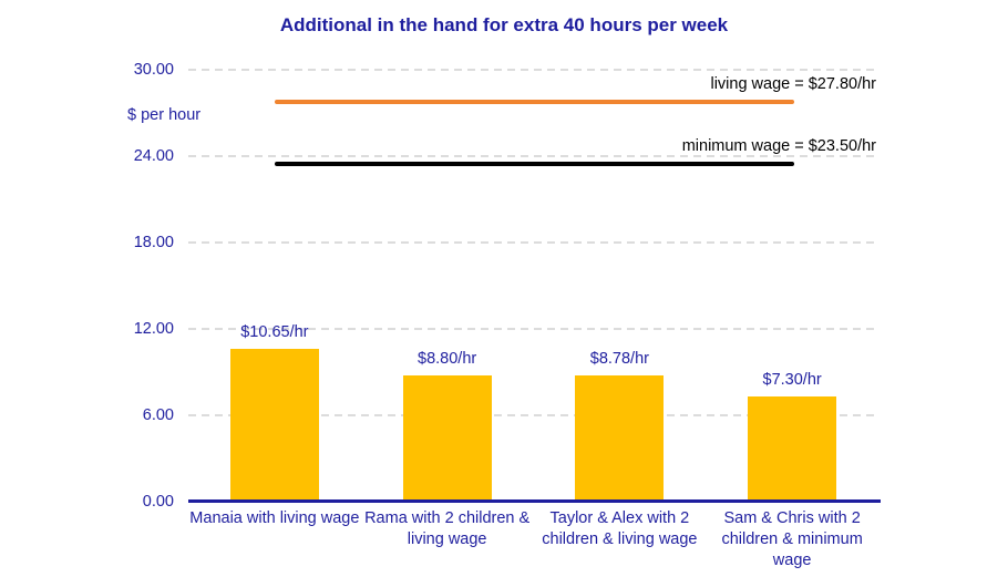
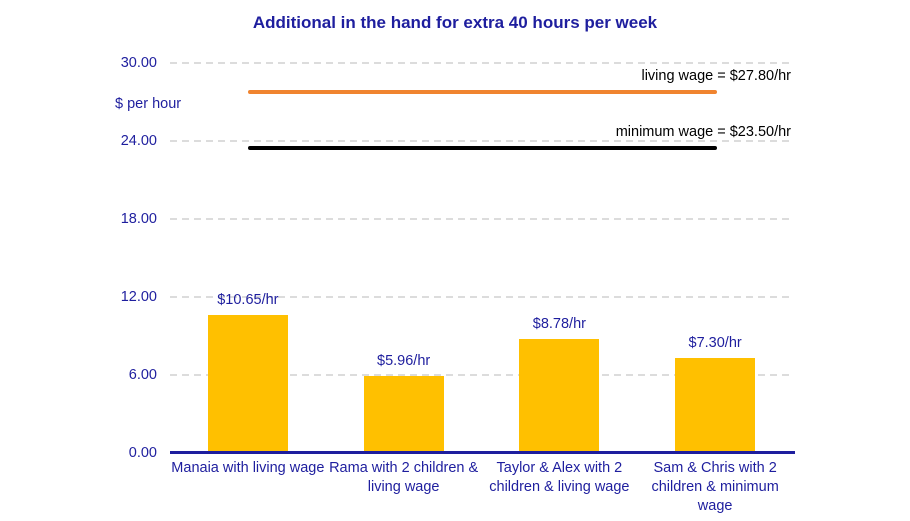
Rama with 2 children & living wage: 8.80 -> 5.96
